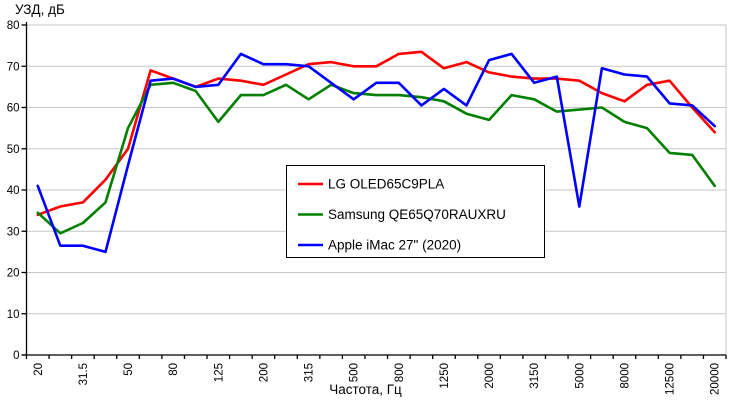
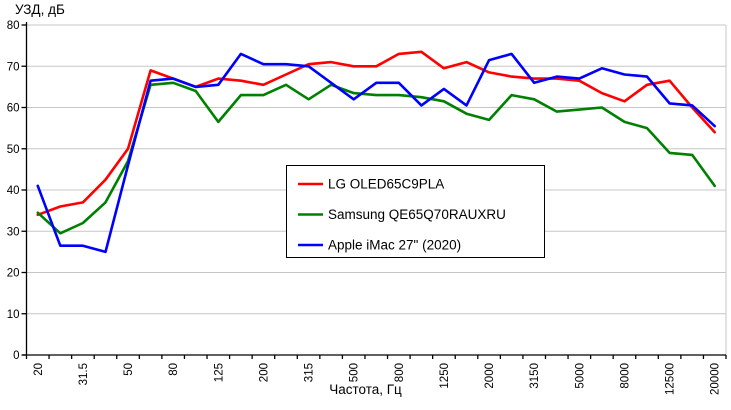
Samsung QE65Q70RAUXRU/50: 55 -> 47
Apple iMac 27" (2020)/5000: 36 -> 67
